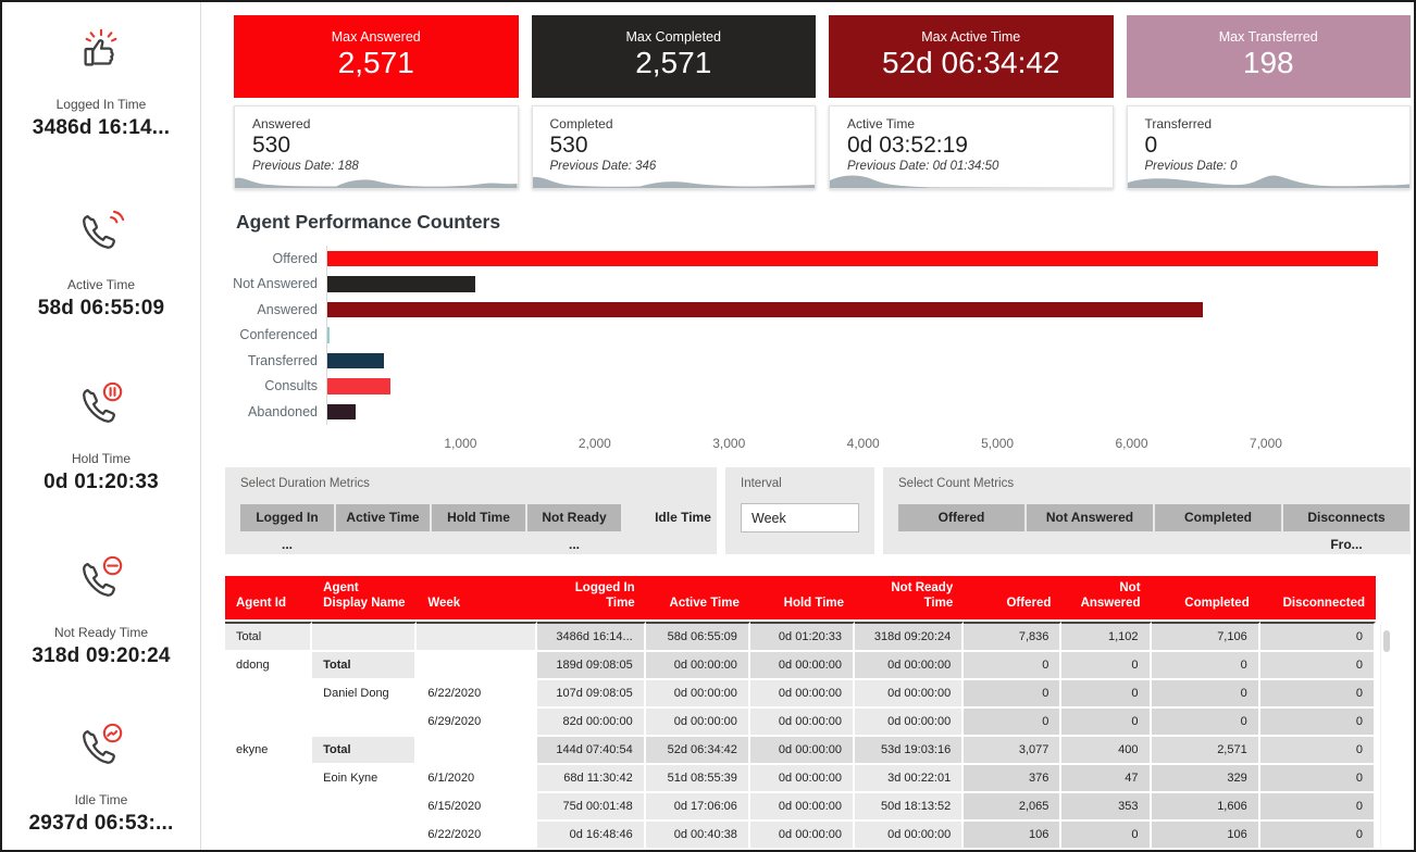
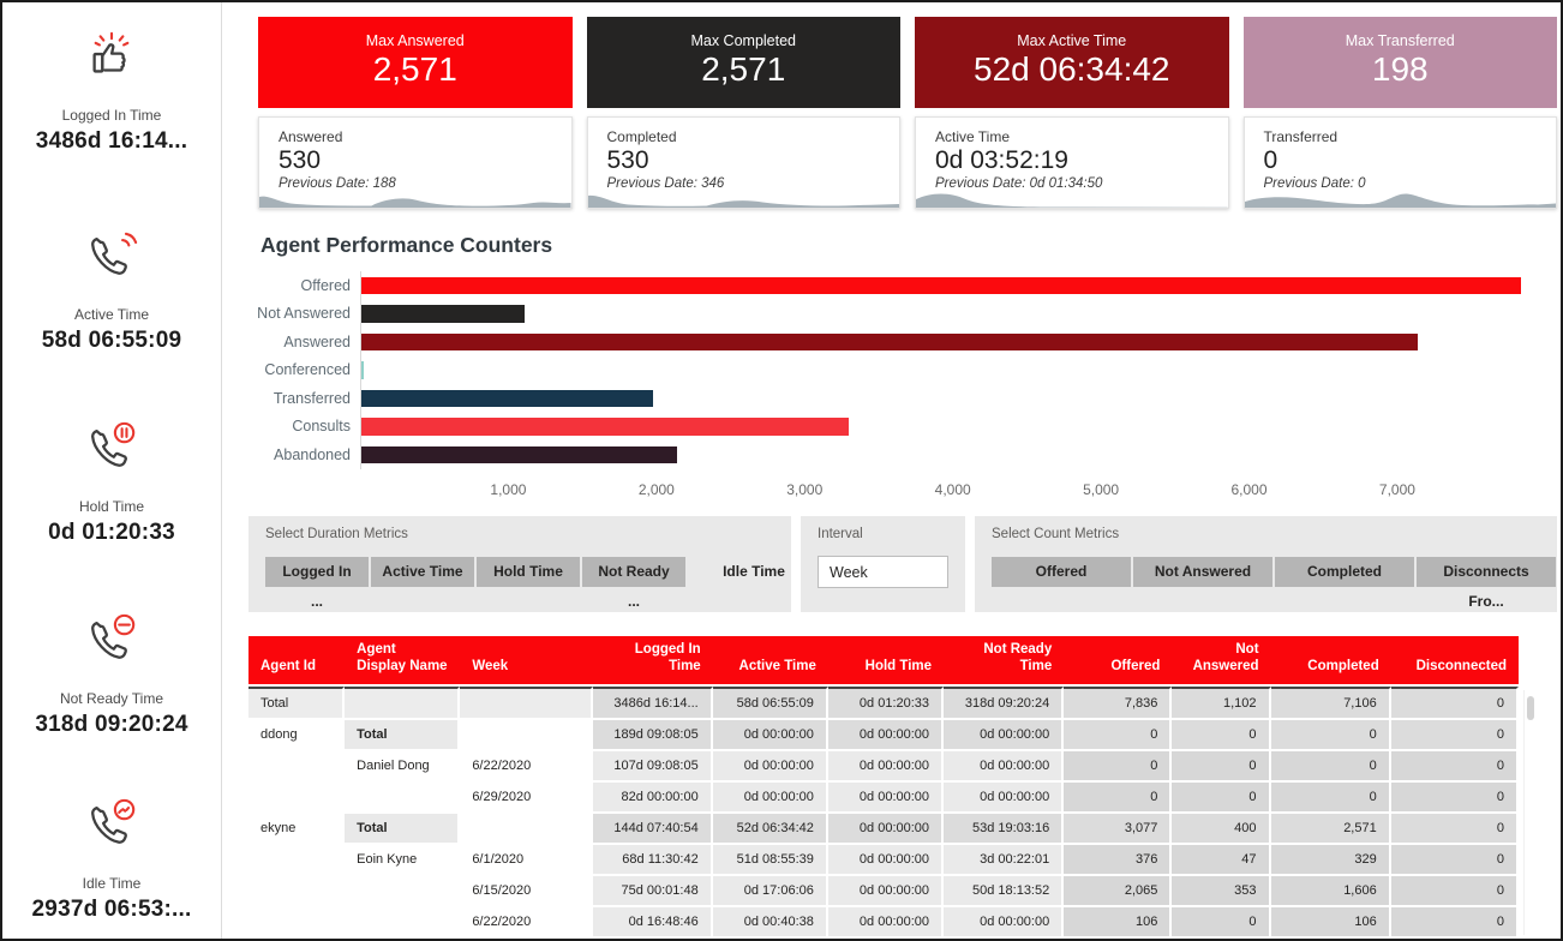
Answered: 6530 -> 7140
Transferred: 420 -> 1970
Consults: 470 -> 3290
Abandoned: 210 -> 2130
